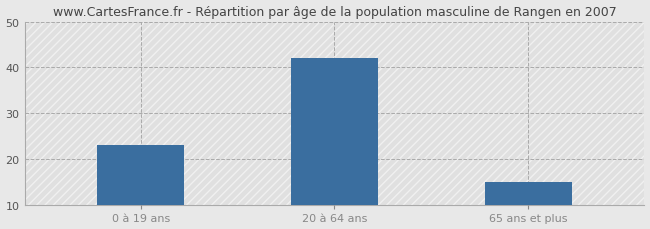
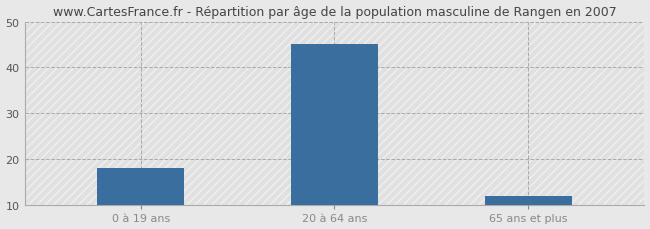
0 à 19 ans: 23 -> 18
20 à 64 ans: 42 -> 45
65 ans et plus: 15 -> 12
